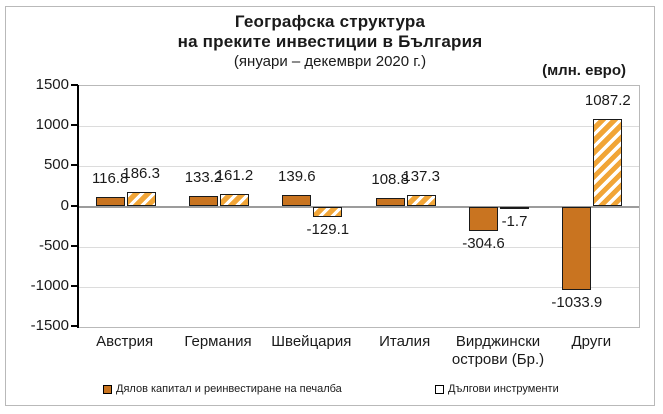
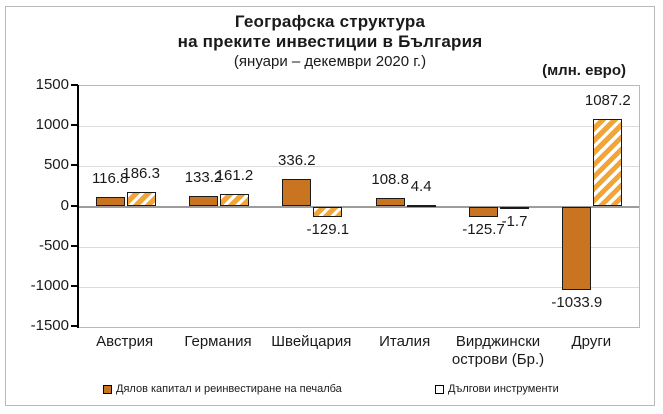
Дялов капитал и реинвестиране на печалба/Швейцария: 139.6 -> 336.2
Дългови инструменти/Италия: 137.3 -> 4.4
Дялов капитал и реинвестиране на печалба/Вирджински острови (Бр.): -304.6 -> -125.7
